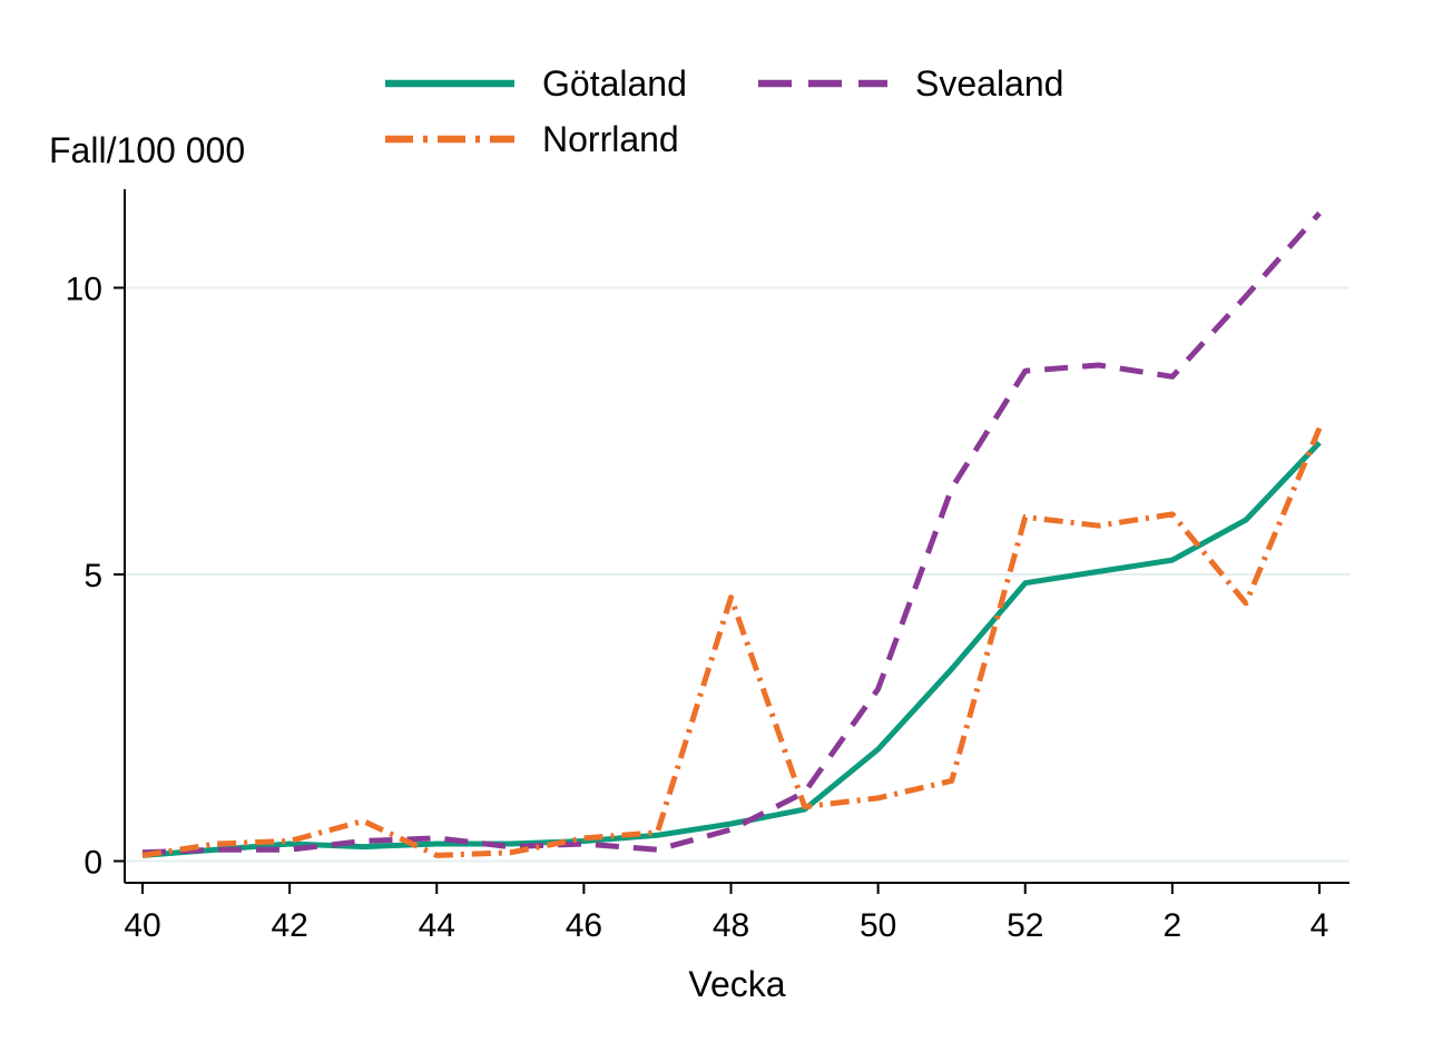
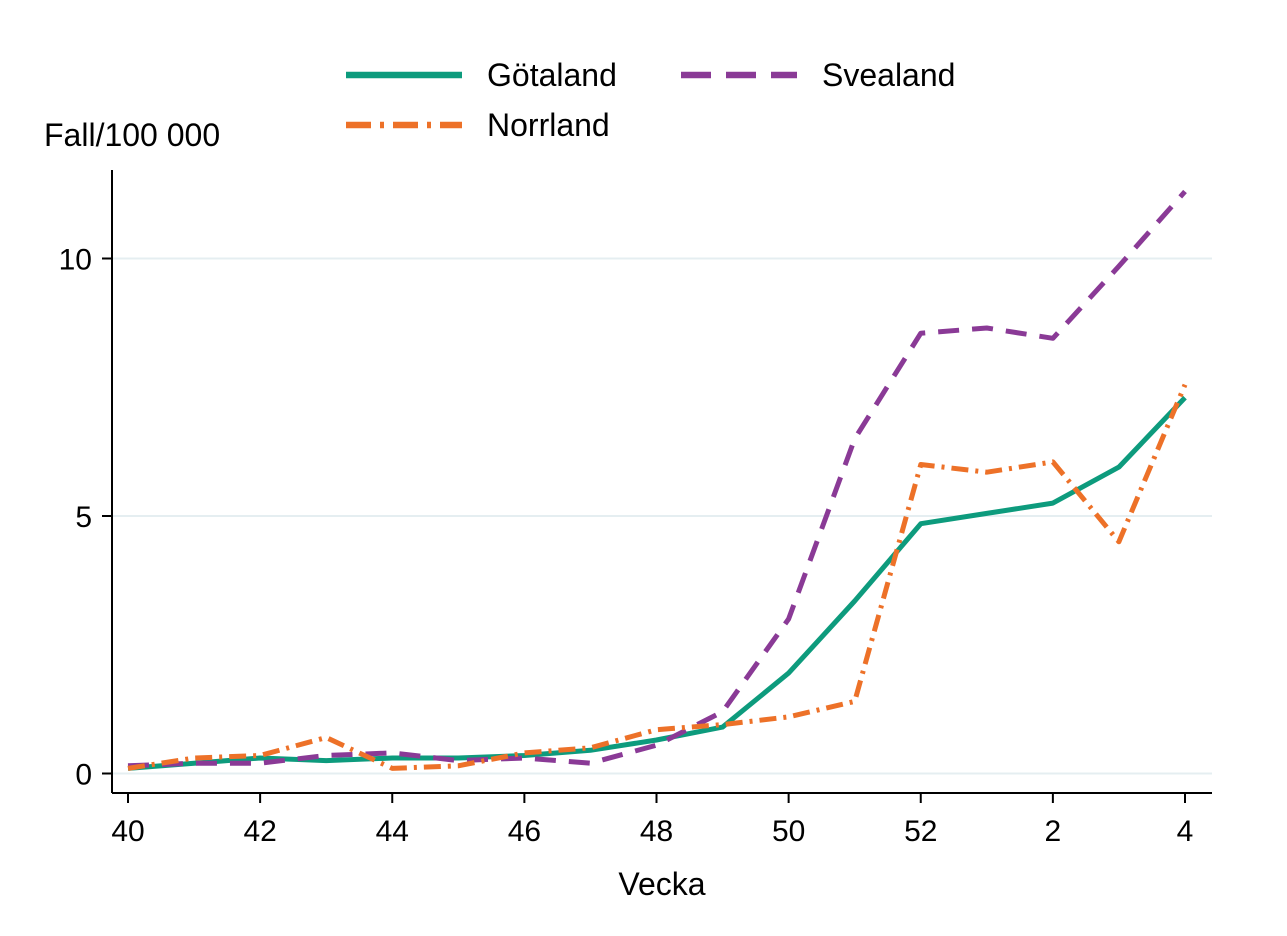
Norrland/48: 4.6 -> 0.8
